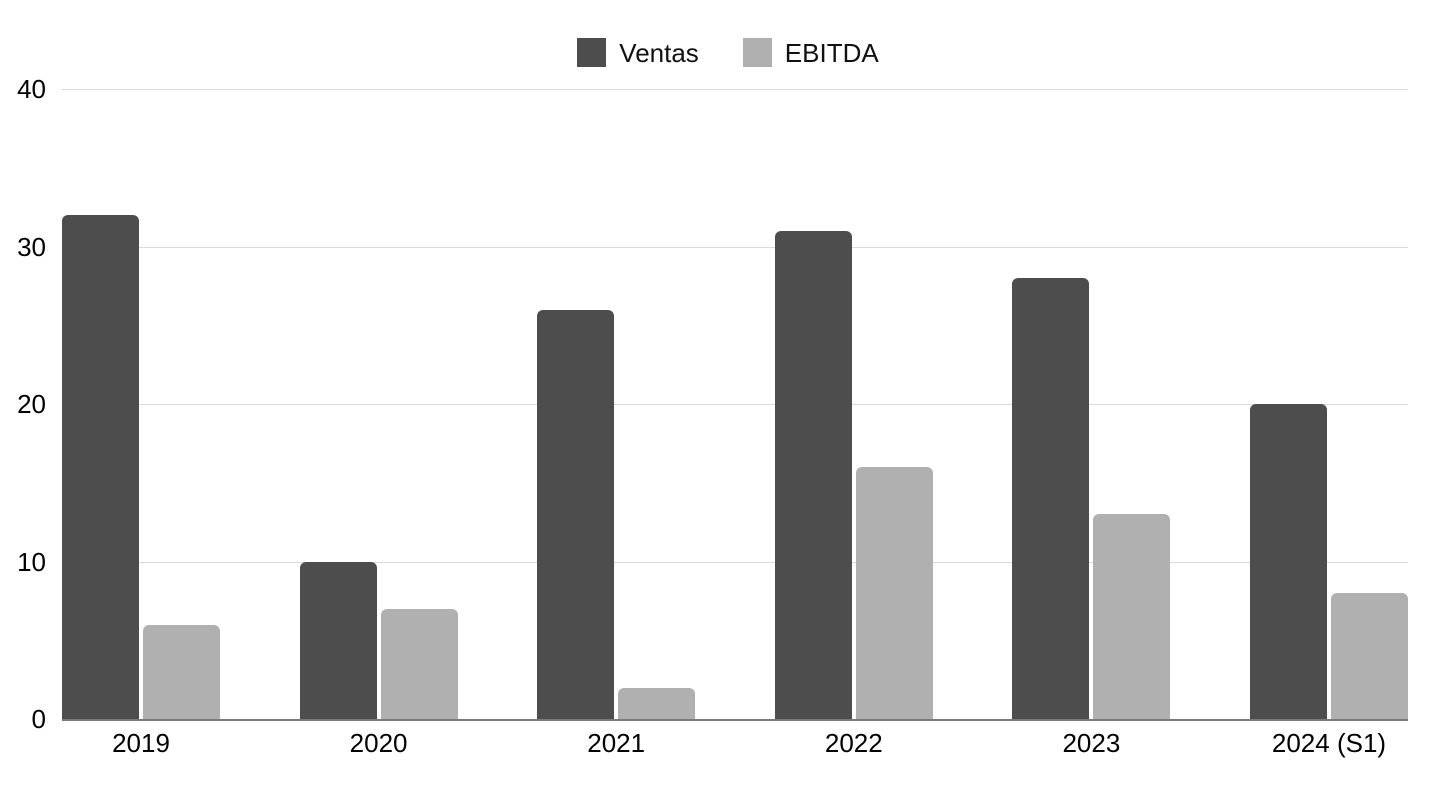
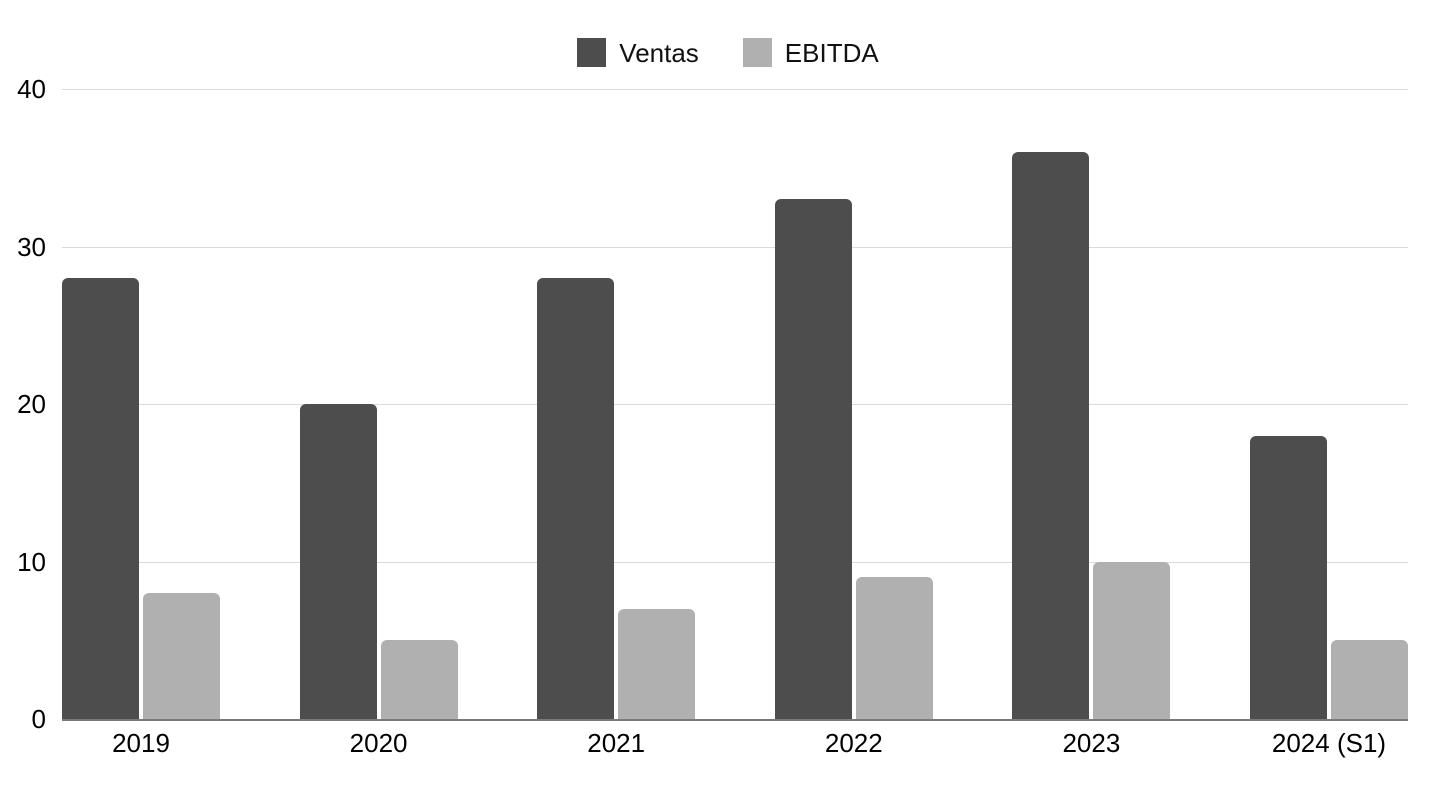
Ventas/2019: 32 -> 28
EBITDA/2019: 6 -> 8
Ventas/2020: 10 -> 20
EBITDA/2020: 7 -> 5
Ventas/2021: 26 -> 28
EBITDA/2021: 2 -> 7
Ventas/2022: 31 -> 33
EBITDA/2022: 16 -> 9
Ventas/2023: 28 -> 36
EBITDA/2023: 13 -> 10
Ventas/2024 (S1): 20 -> 18
EBITDA/2024 (S1): 8 -> 5
